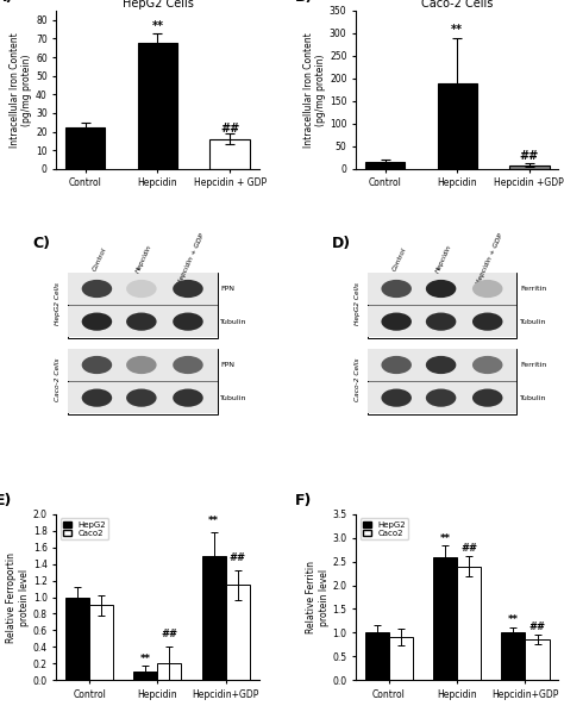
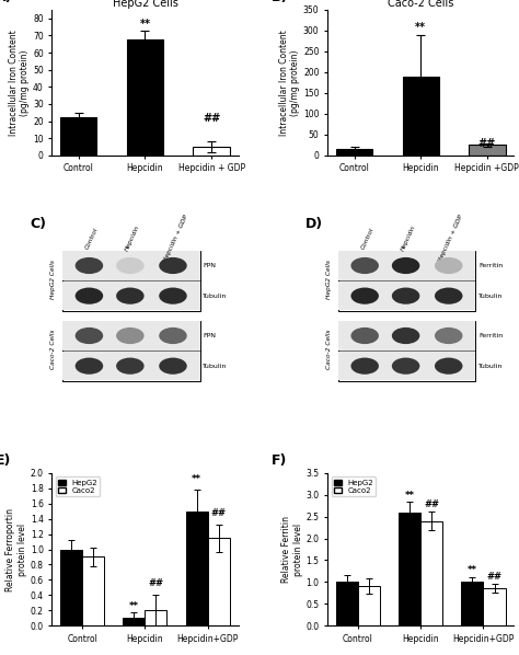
Hepcidin + GDP: 16 -> 5
Hepcidin +GDP: 8 -> 25
